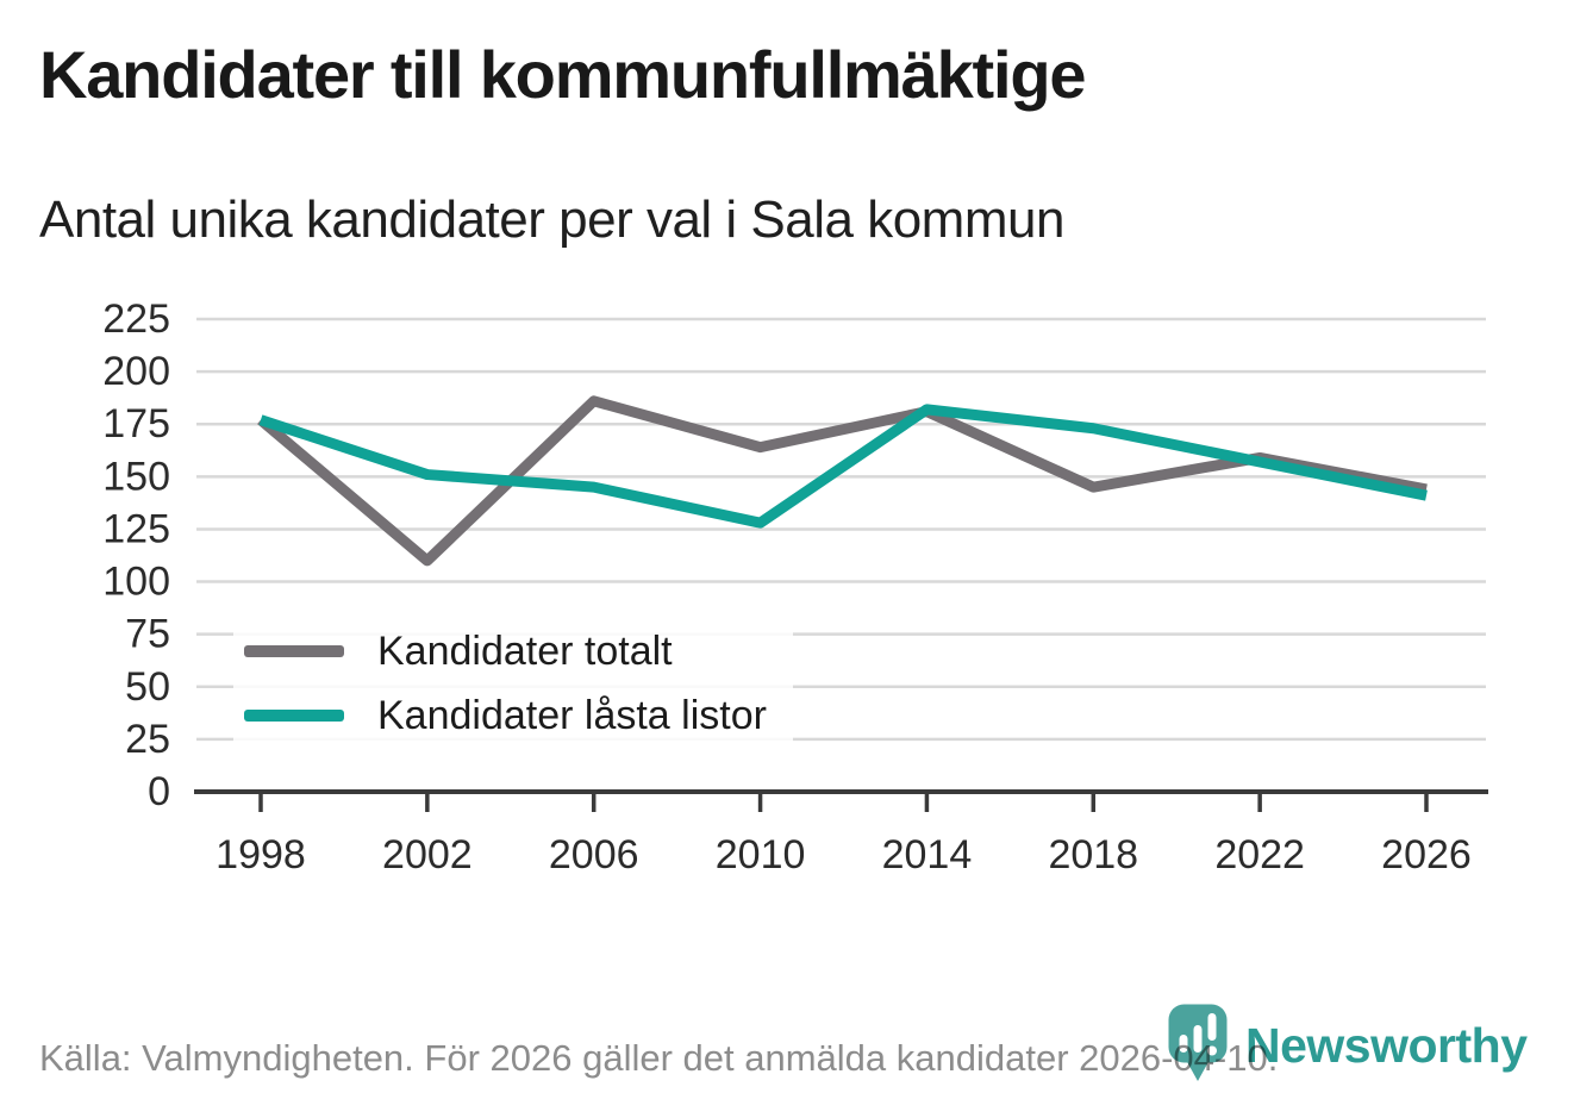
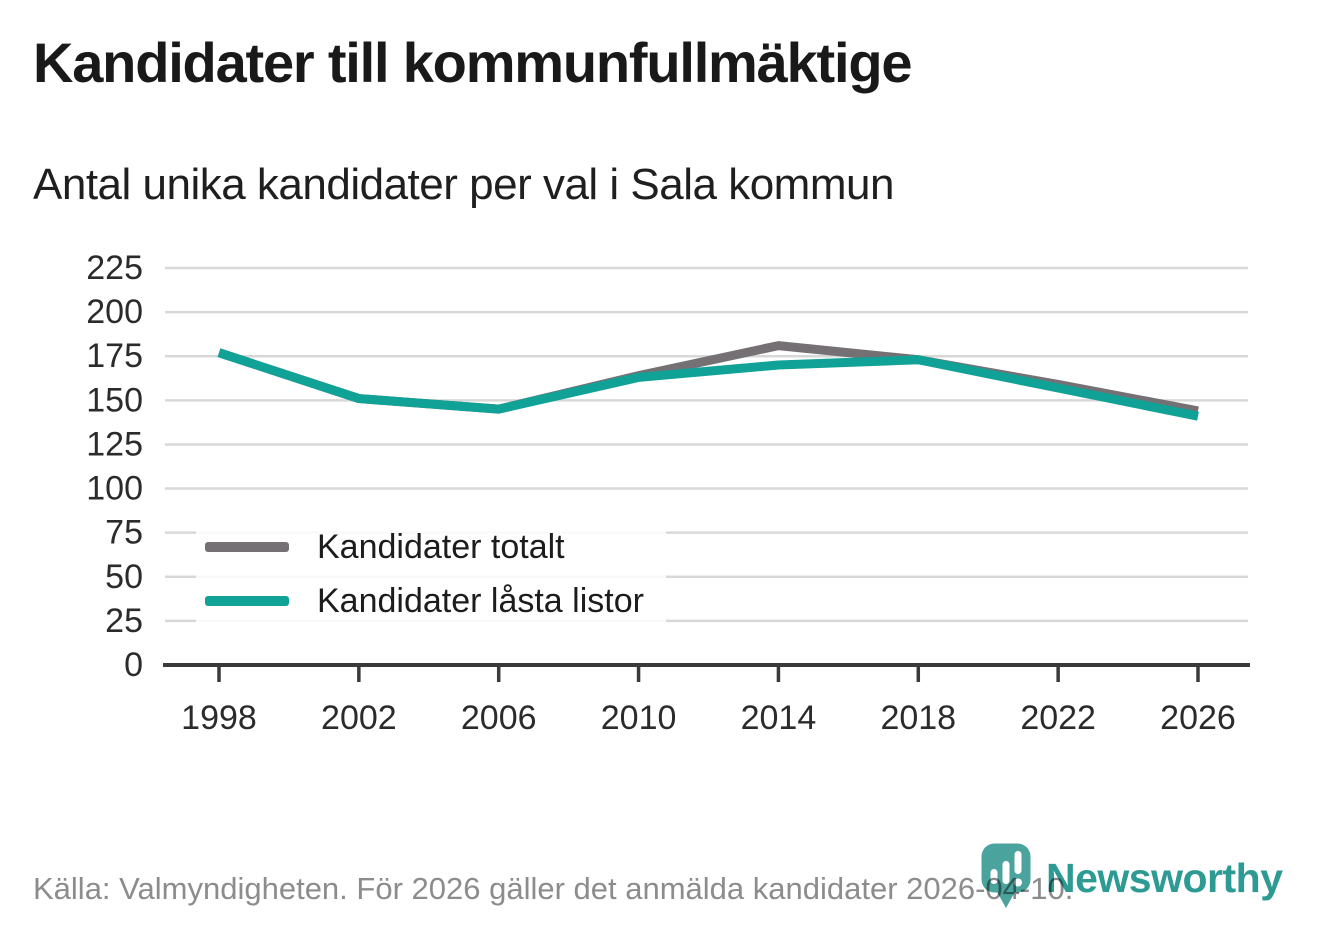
Kandidater totalt/2002: 110 -> 151
Kandidater totalt/2006: 186 -> 145
Kandidater låsta listor/2010: 128 -> 163
Kandidater låsta listor/2014: 182 -> 170
Kandidater totalt/2018: 145 -> 173
